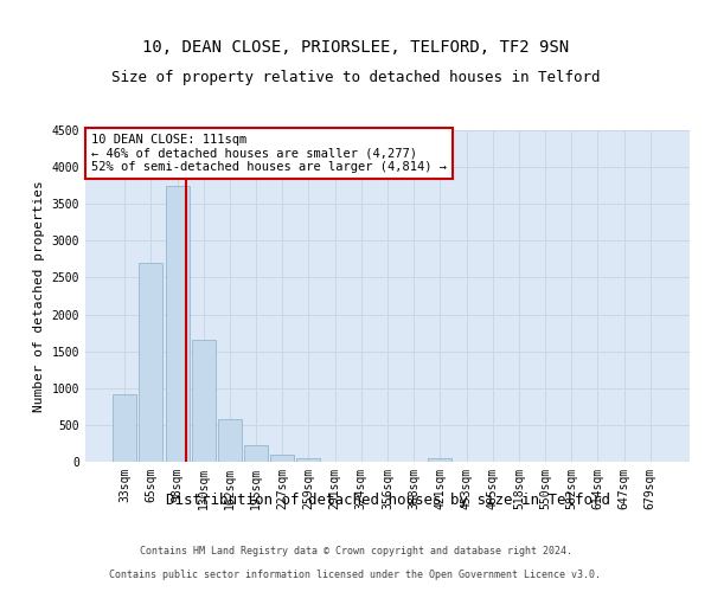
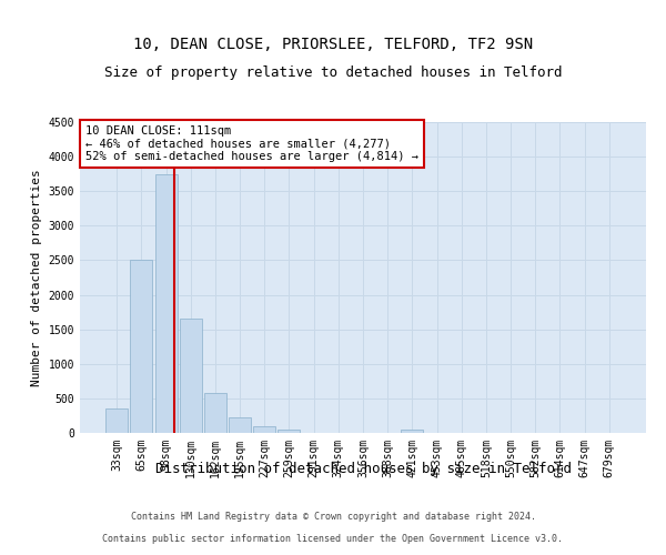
33sqm: 920 -> 350
65sqm: 2700 -> 2500
